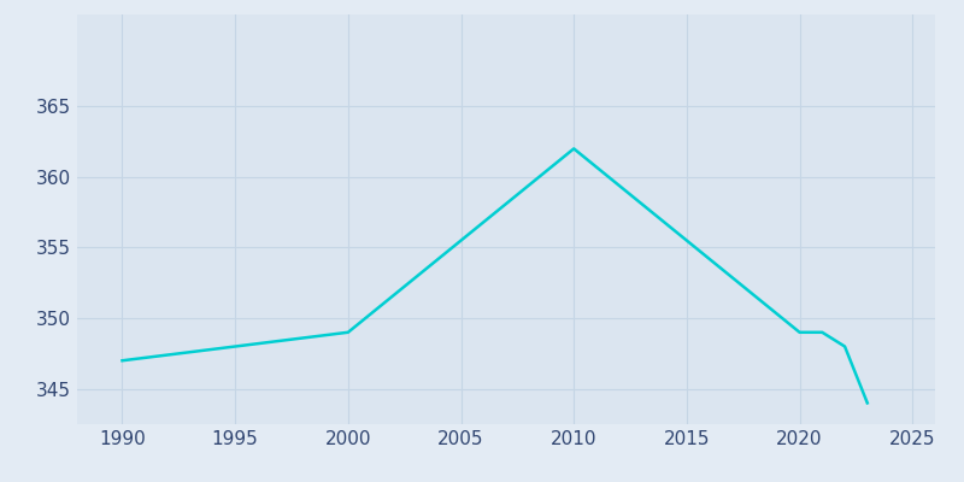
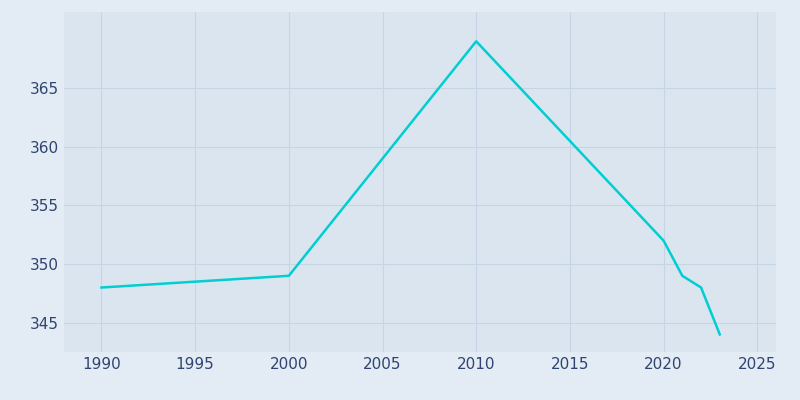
1990: 347 -> 348
2010: 362 -> 369
2020: 349 -> 352
